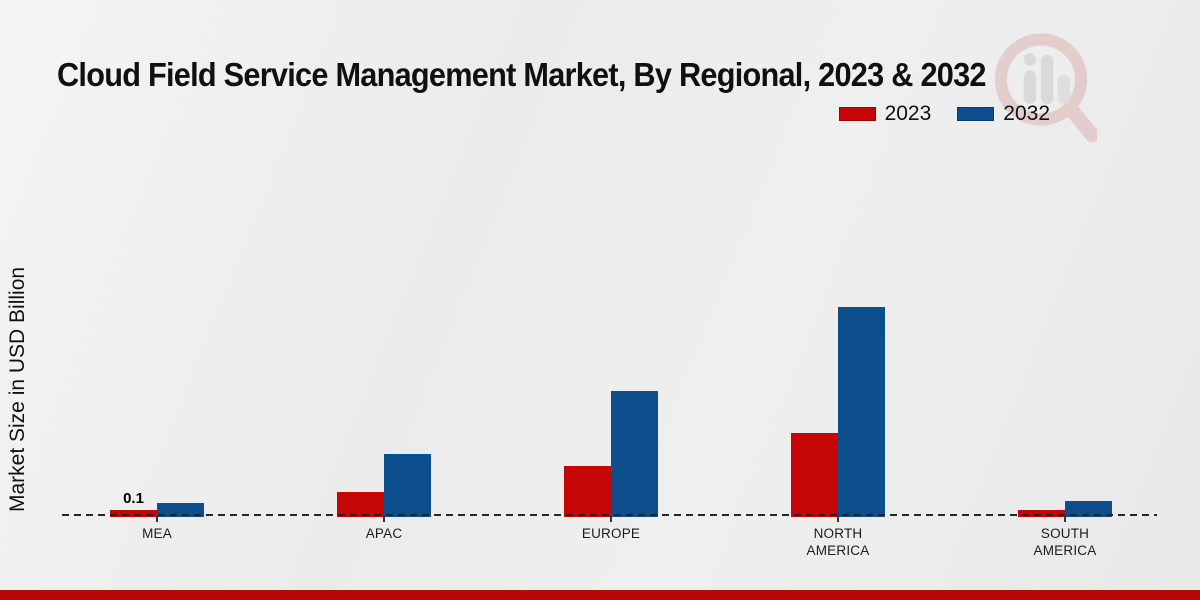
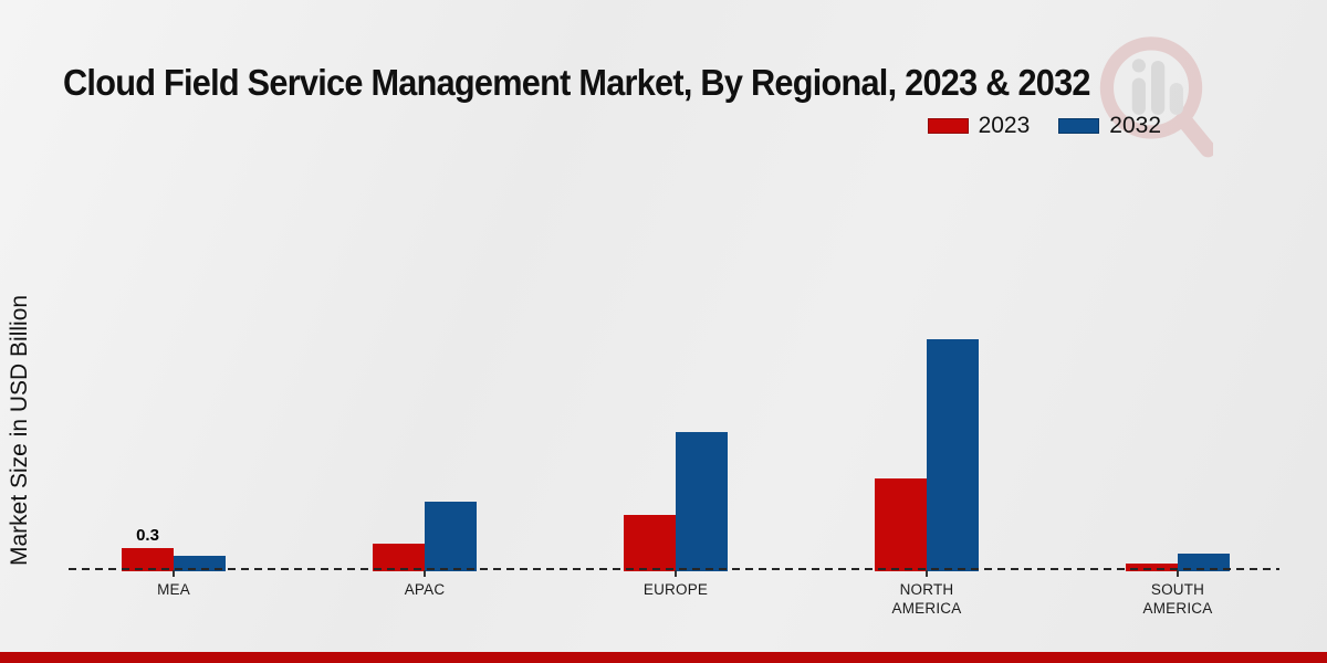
2023/MEA: 0.1 -> 0.3
